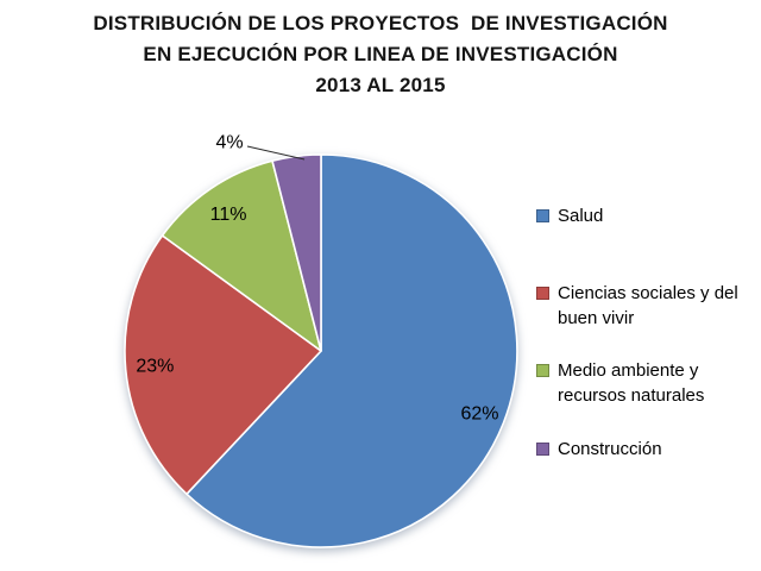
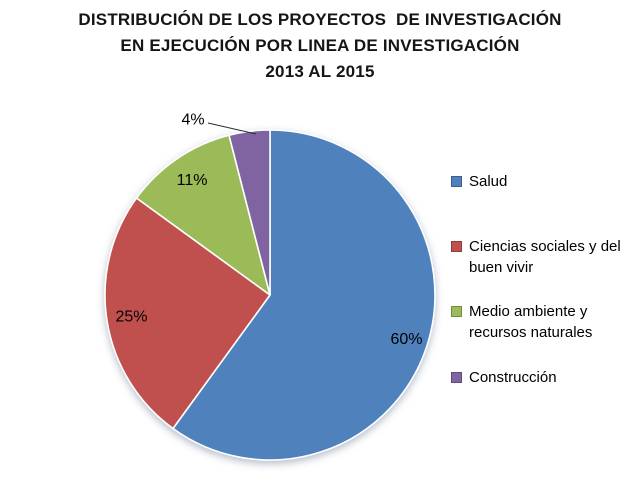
Salud: 62% -> 60%
Ciencias sociales y del buen vivir: 23% -> 25%
